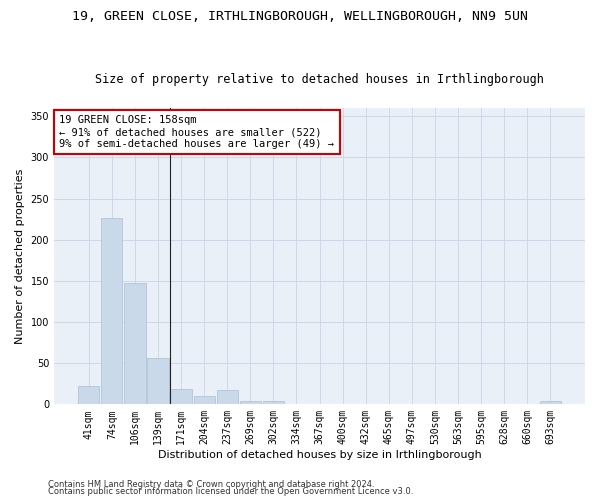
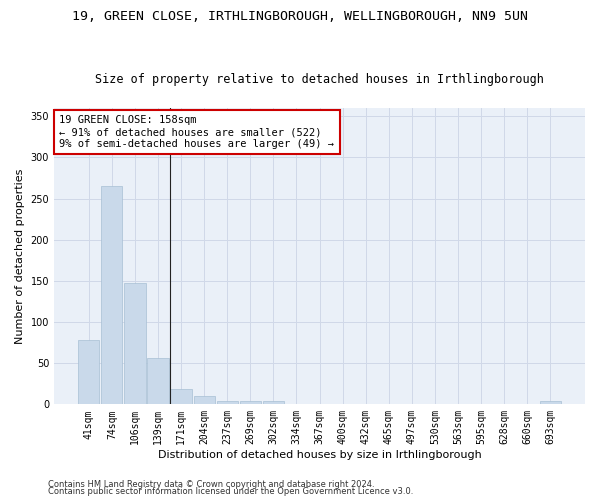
41sqm: 22 -> 78
74sqm: 226 -> 265
237sqm: 18 -> 4
